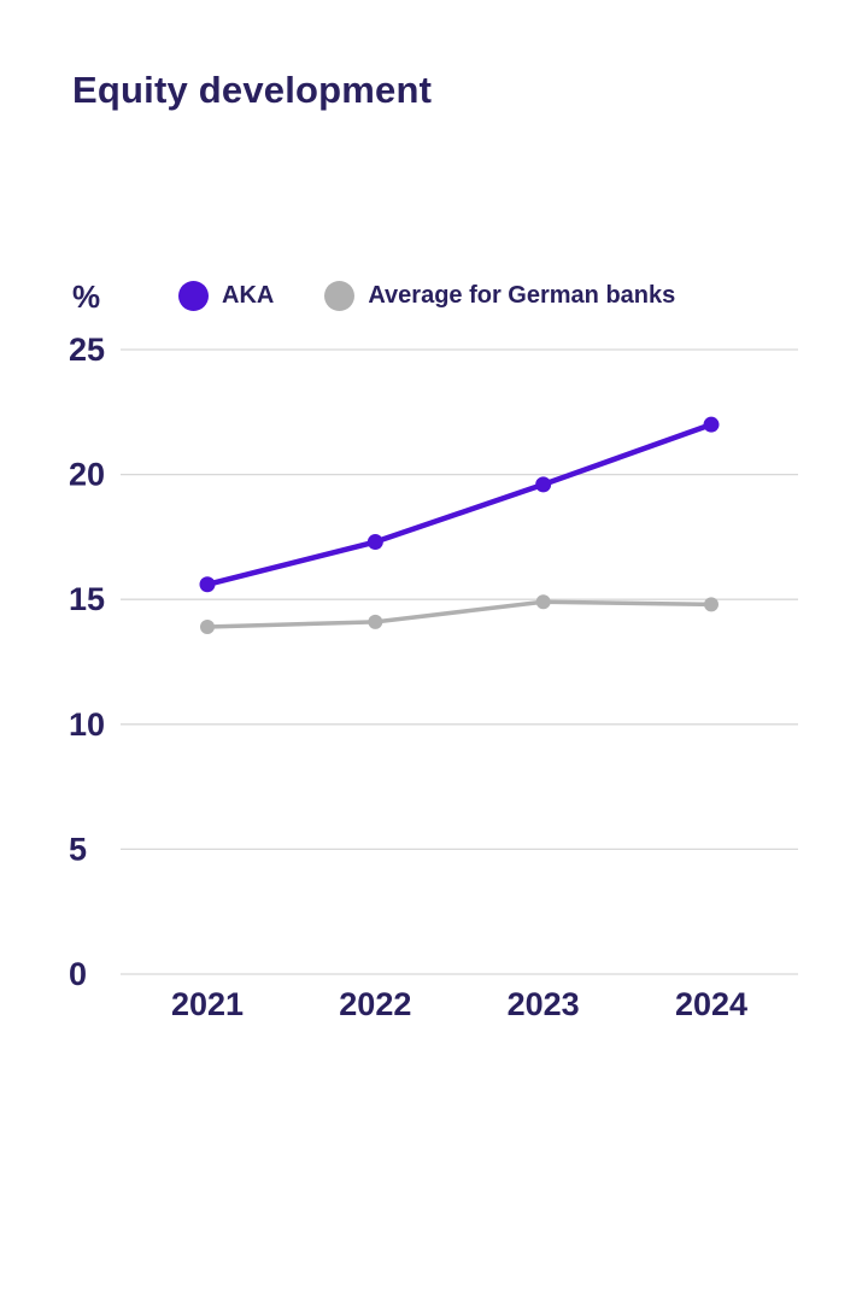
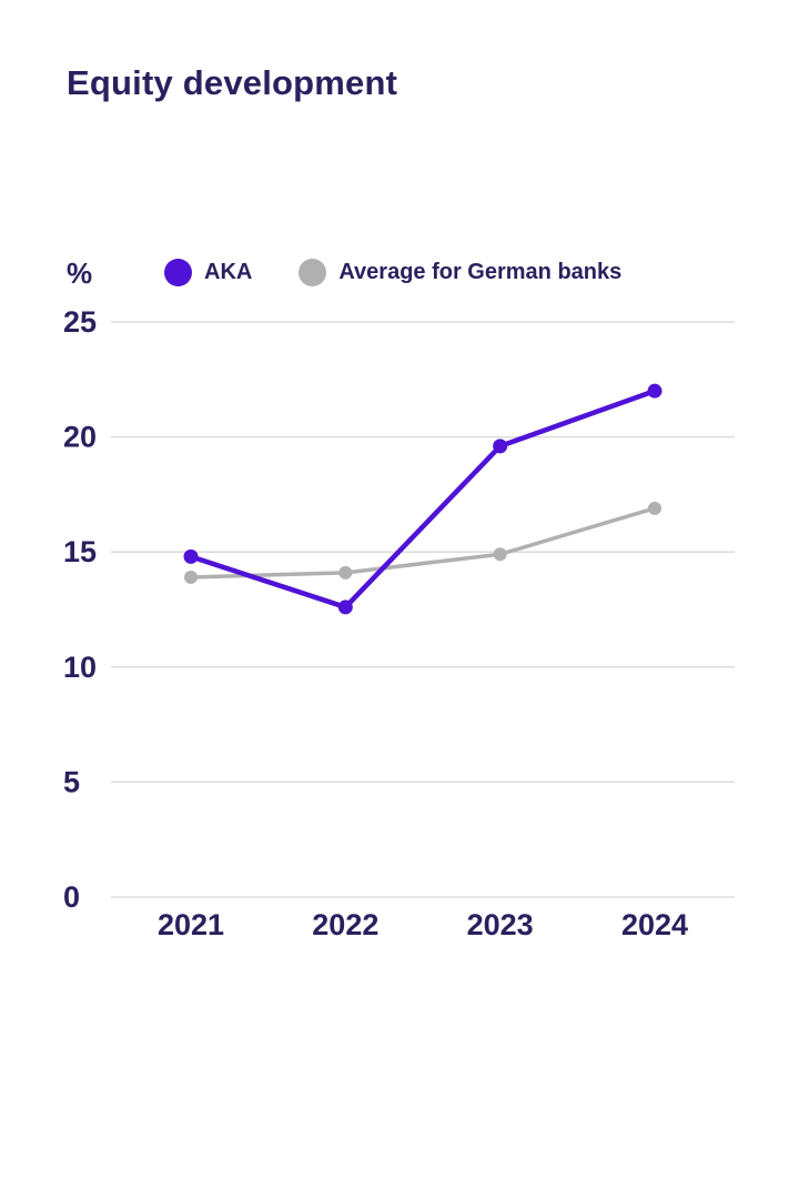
AKA/2021: 15.6 -> 14.8
AKA/2022: 17.3 -> 12.6
Average for German banks/2024: 14.8 -> 16.9
